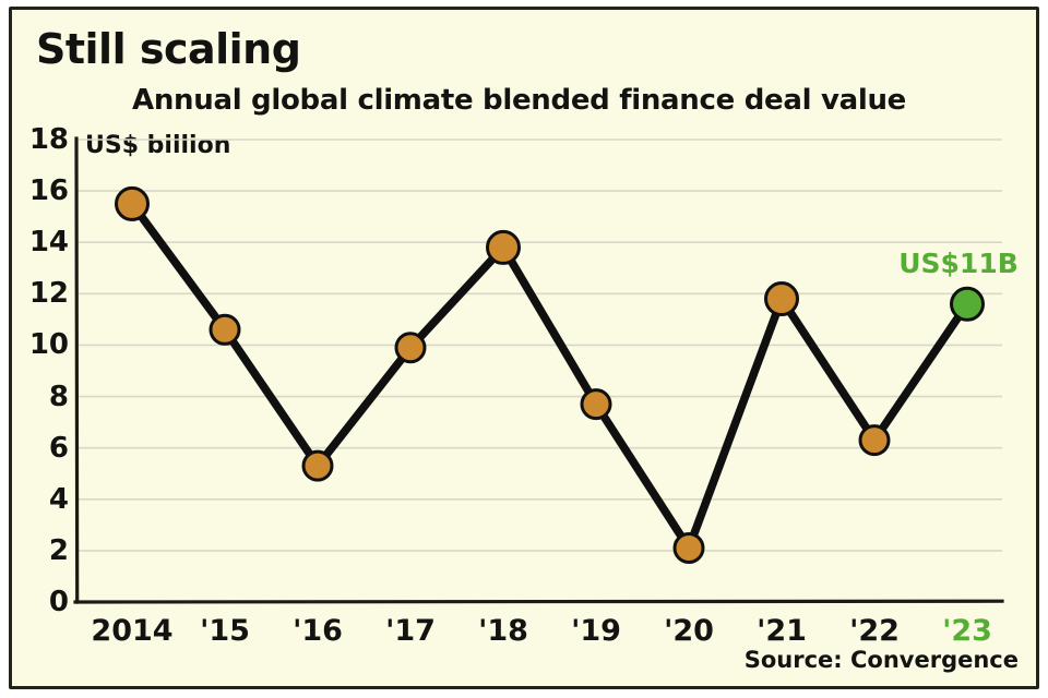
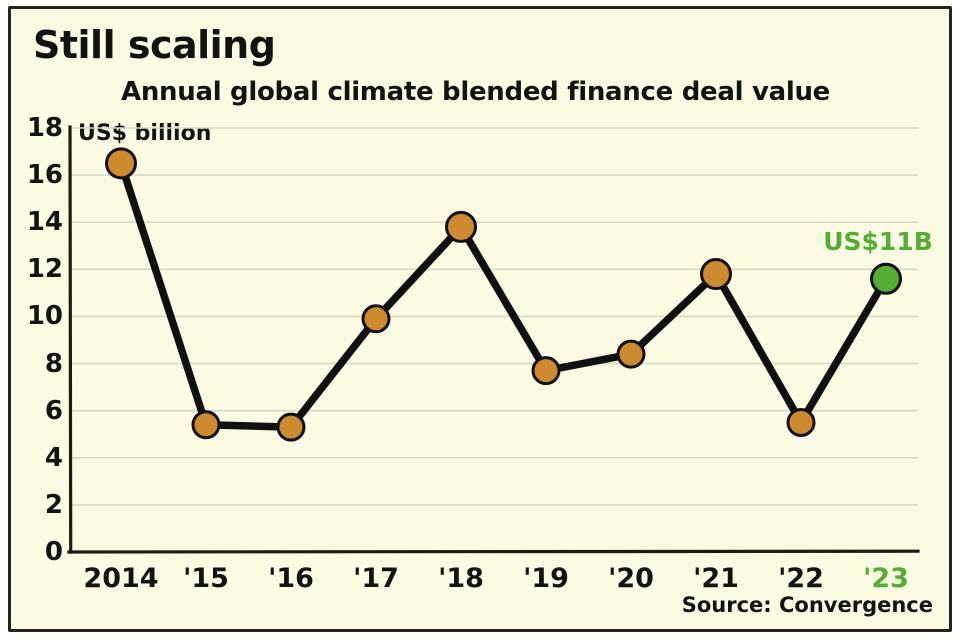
2014: 15.5 -> 16.5
'15: 10.6 -> 5.4
'20: 2.1 -> 8.4
'22: 6.3 -> 5.5
